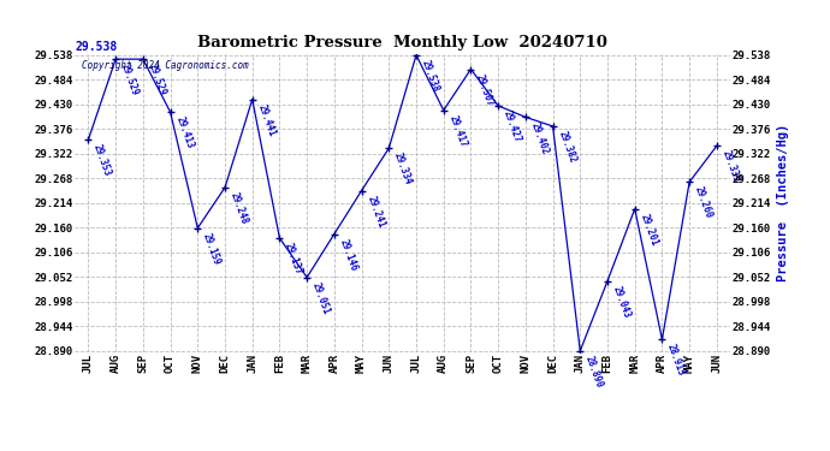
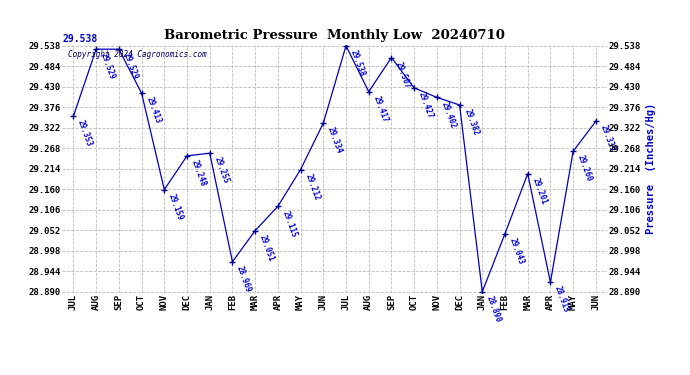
JAN: 29.441 -> 29.255
FEB: 29.137 -> 28.969
APR: 29.146 -> 29.115
MAY: 29.241 -> 29.212
